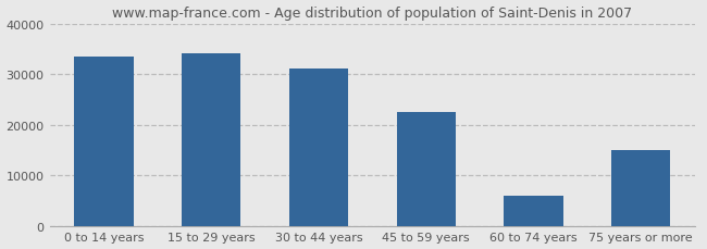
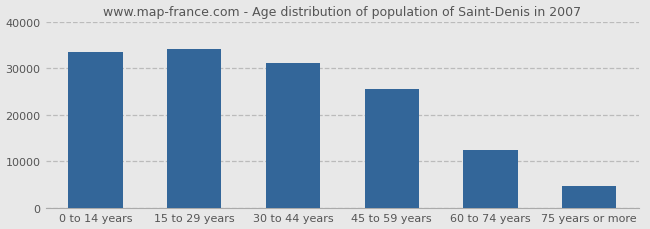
45 to 59 years: 22500 -> 25500
60 to 74 years: 6000 -> 12500
75 years or more: 15000 -> 4700
